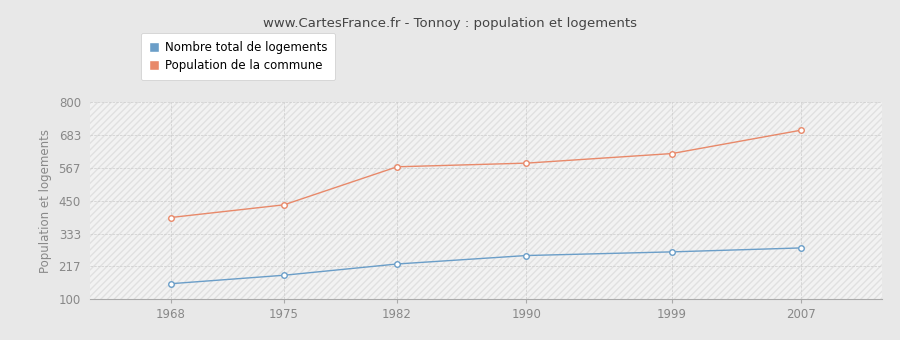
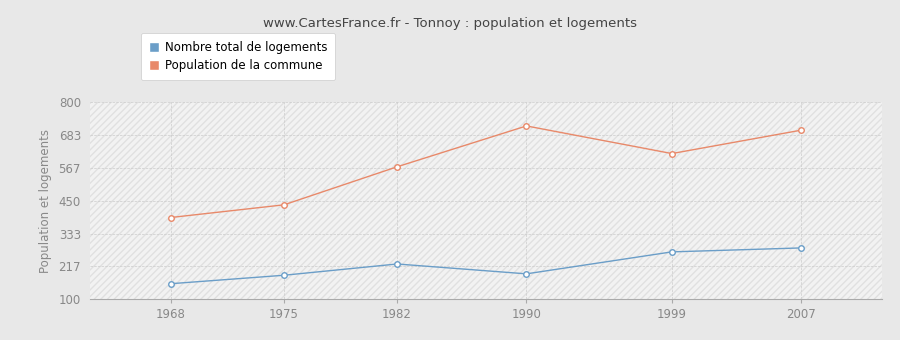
Population de la commune/1990: 583 -> 715
Nombre total de logements/1990: 255 -> 190
